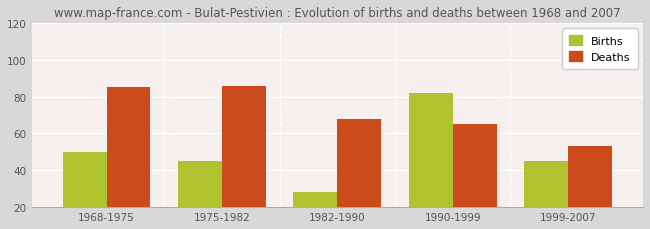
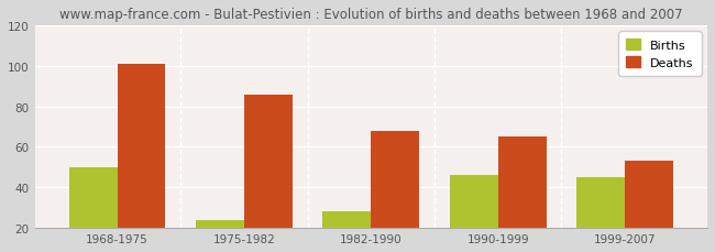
Deaths/1968-1975: 85 -> 101
Births/1975-1982: 45 -> 24
Births/1990-1999: 82 -> 46
